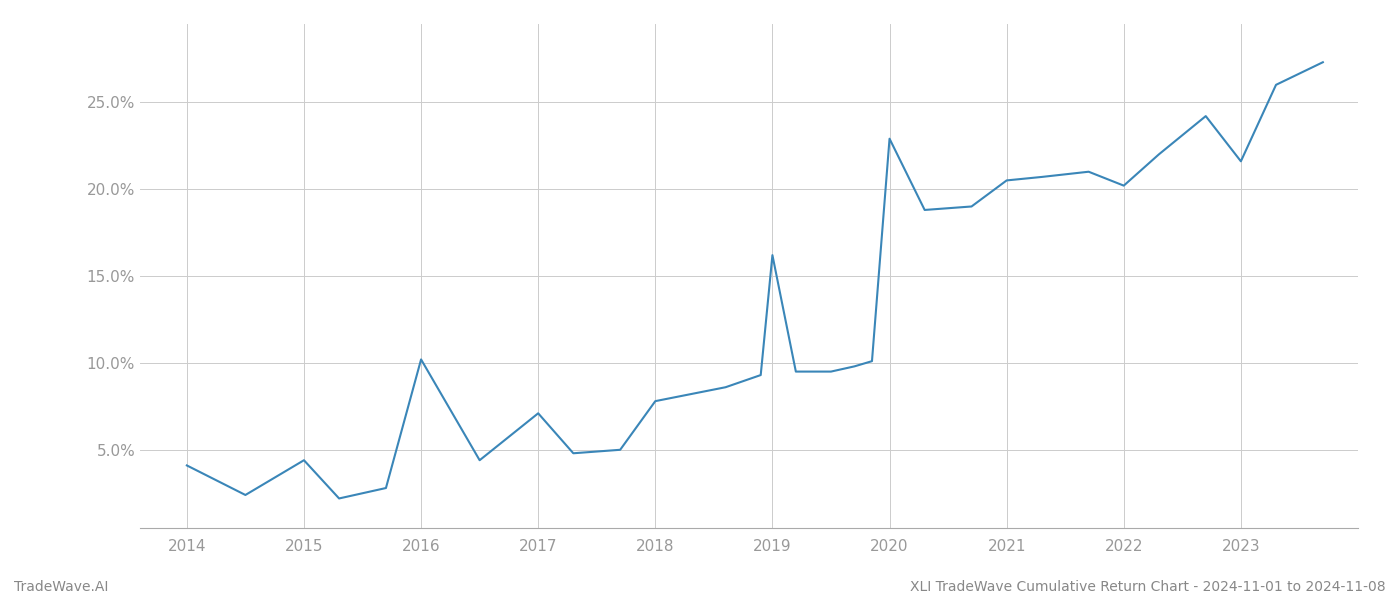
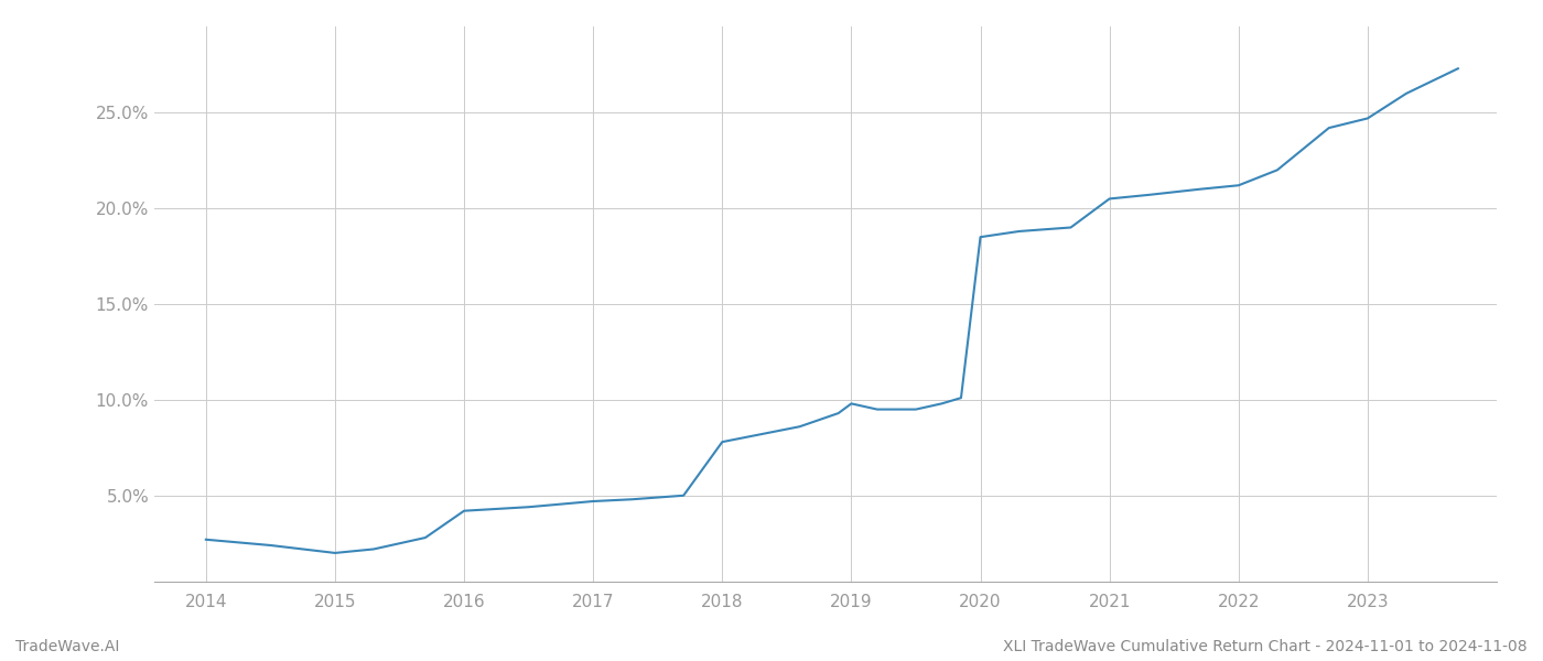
2014: 4.1% -> 2.7%
2015: 4.4% -> 2.0%
2016: 10.2% -> 4.2%
2017: 7.1% -> 4.7%
2019: 16.2% -> 9.8%
2020: 22.9% -> 18.5%
2022: 20.2% -> 21.2%
2023: 21.6% -> 24.7%
